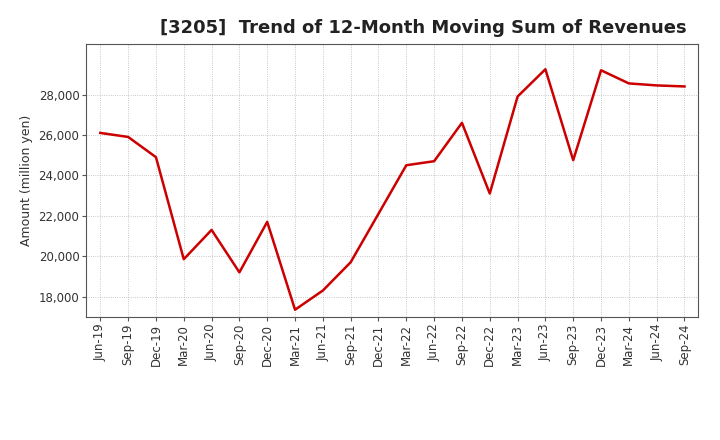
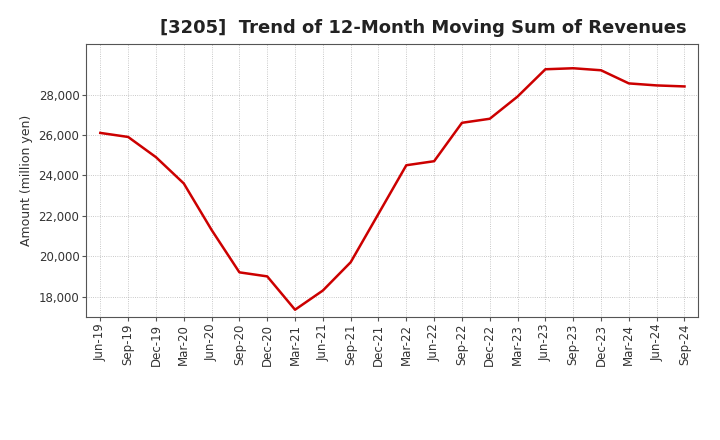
Mar-20: 19,850 -> 23,600
Dec-20: 21,700 -> 19,000
Dec-22: 23,100 -> 26,800
Sep-23: 24,750 -> 29,300
